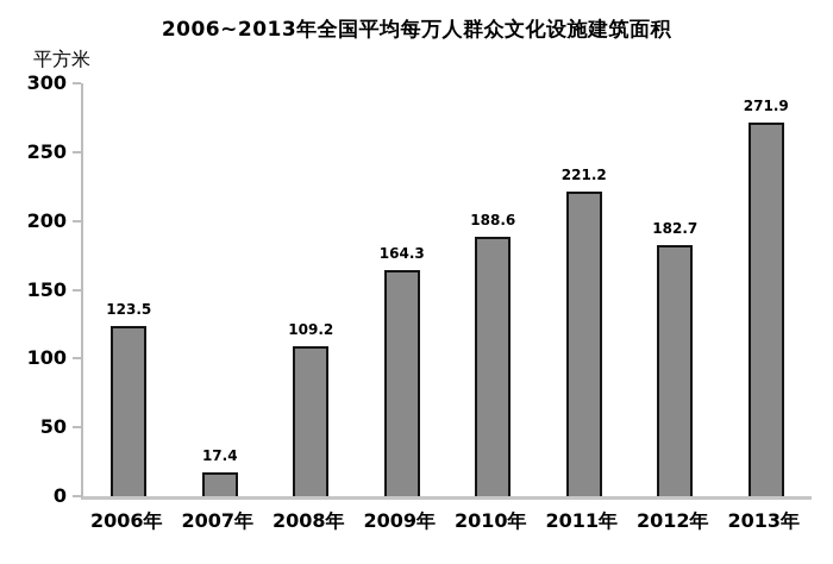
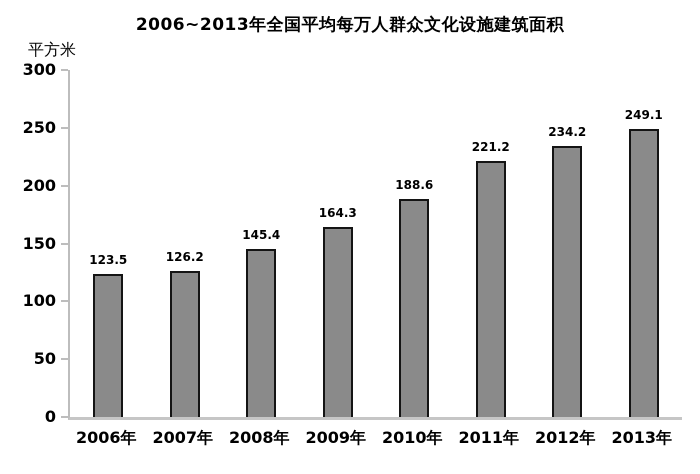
2007年: 17.4 -> 126.2
2008年: 109.2 -> 145.4
2012年: 182.7 -> 234.2
2013年: 271.9 -> 249.1
